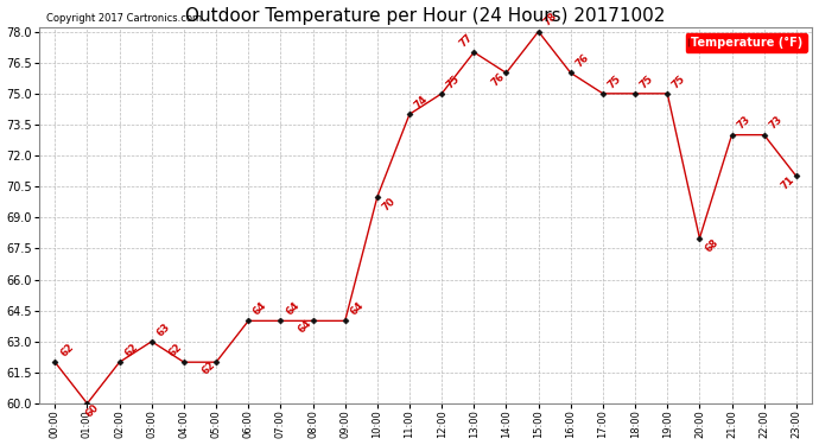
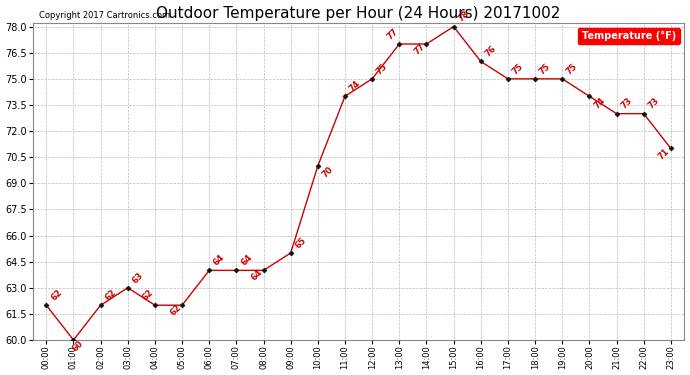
09:00: 64 -> 65
14:00: 76 -> 77
20:00: 68 -> 74
